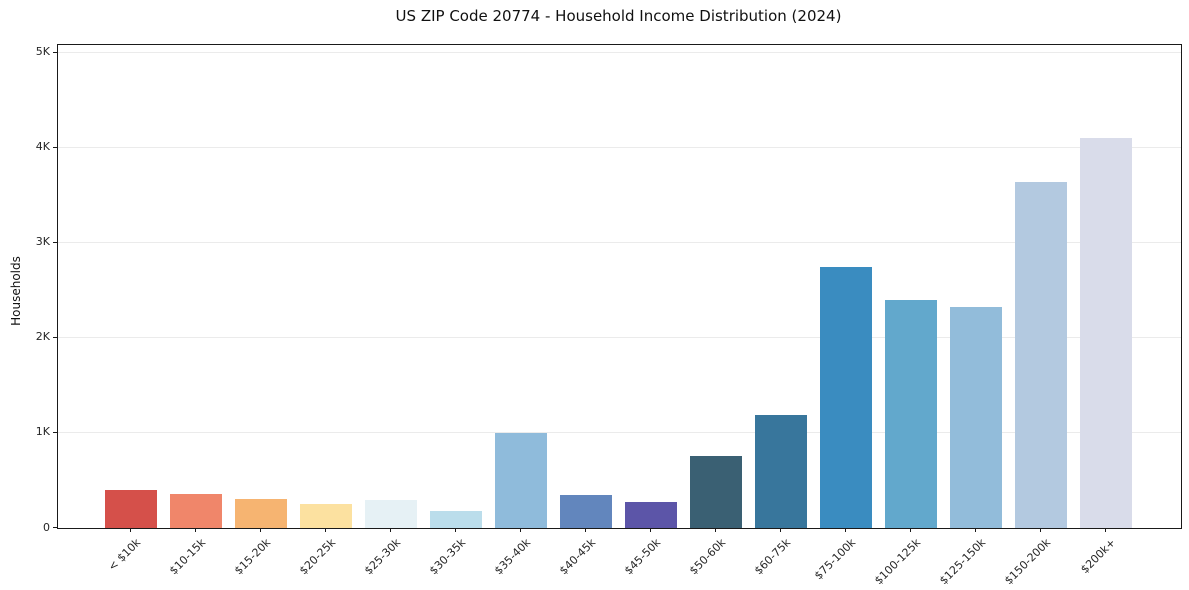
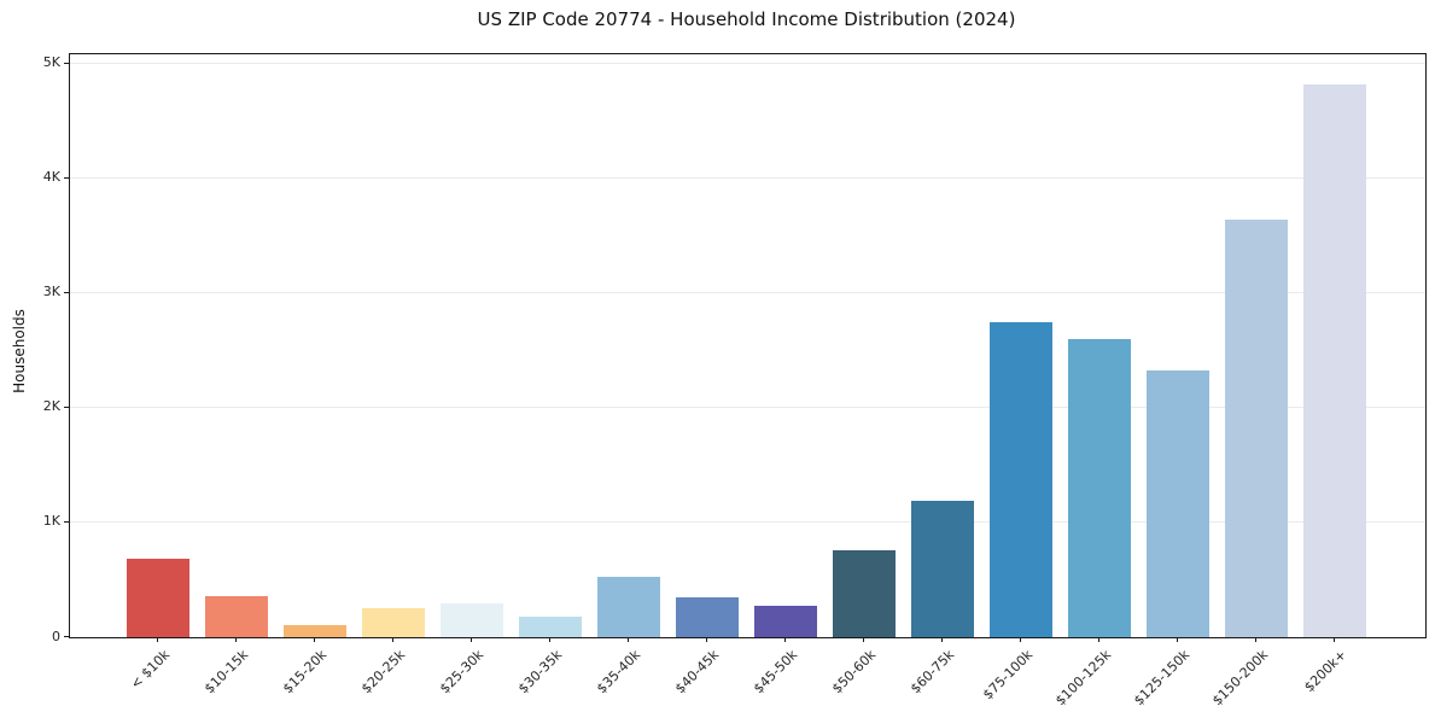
< $10k: 0.4K -> 0.7K
$15-20k: 0.3K -> 0.1K
$35-40k: 1.0K -> 0.5K
$100-125k: 2.4K -> 2.6K
$200k+: 4.1K -> 4.8K
